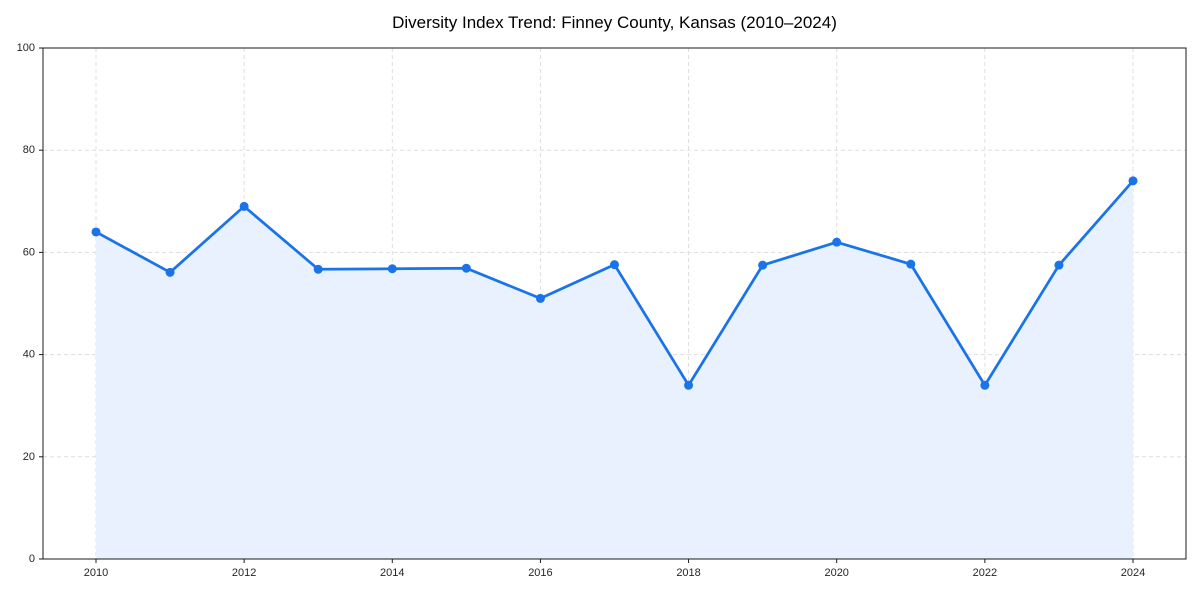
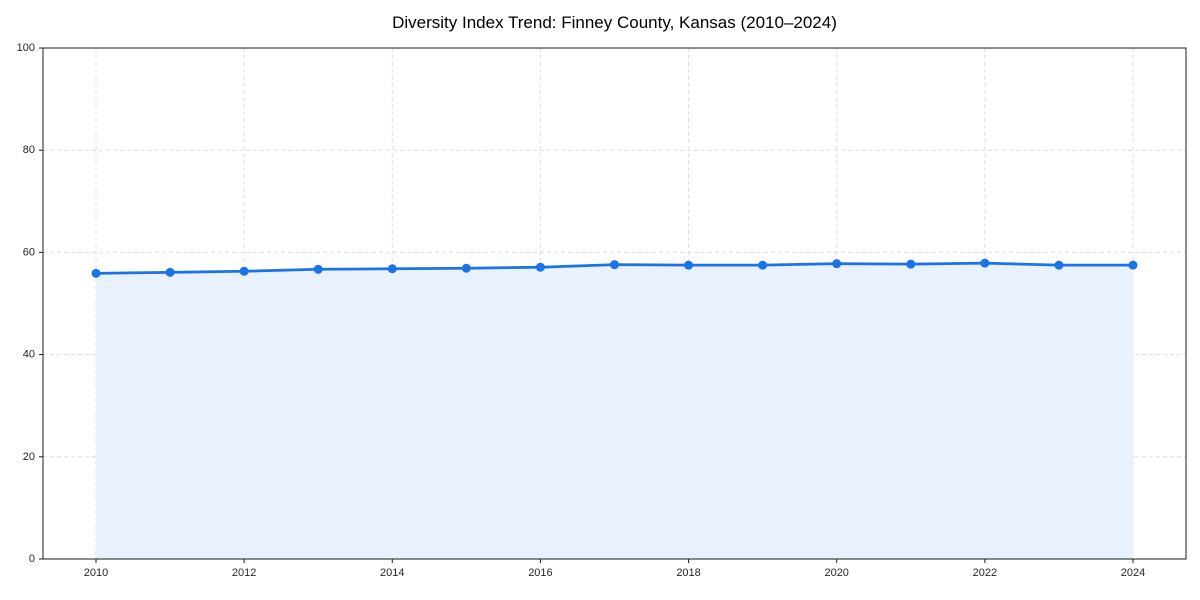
2010: 64 -> 56
2012: 69 -> 56
2016: 51 -> 57
2018: 34 -> 58
2020: 62 -> 58
2022: 34 -> 58
2024: 74 -> 58
